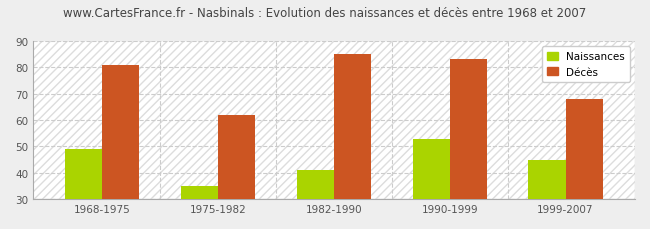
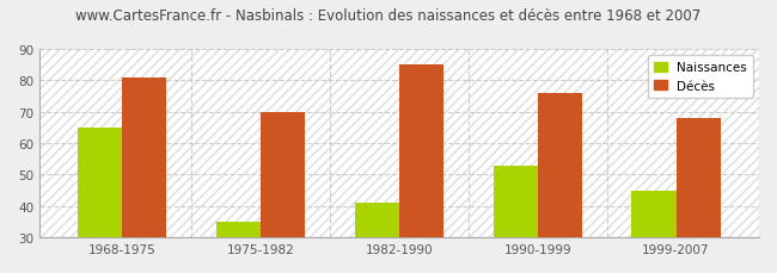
Naissances/1968-1975: 49 -> 65
Décès/1975-1982: 62 -> 70
Décès/1990-1999: 83 -> 76
